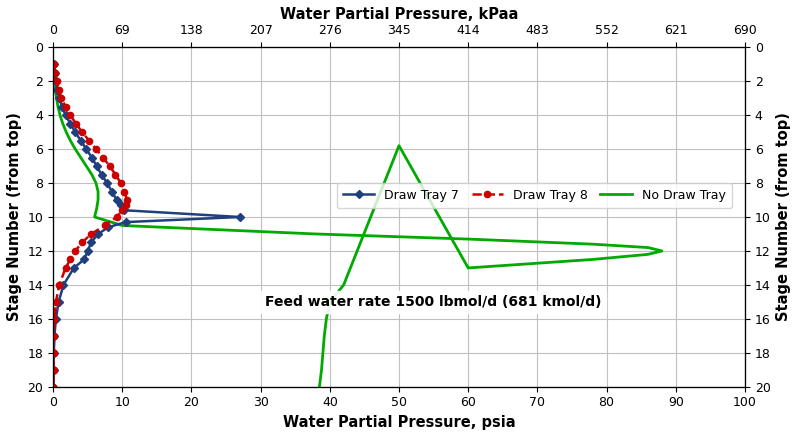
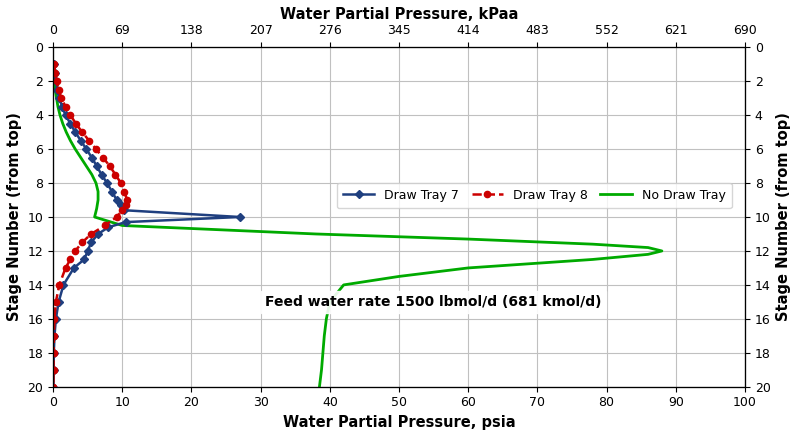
No Draw Tray/50: 5.8 -> 13.5
